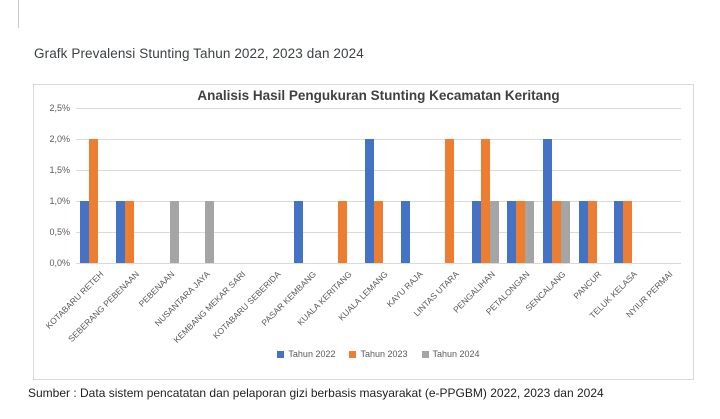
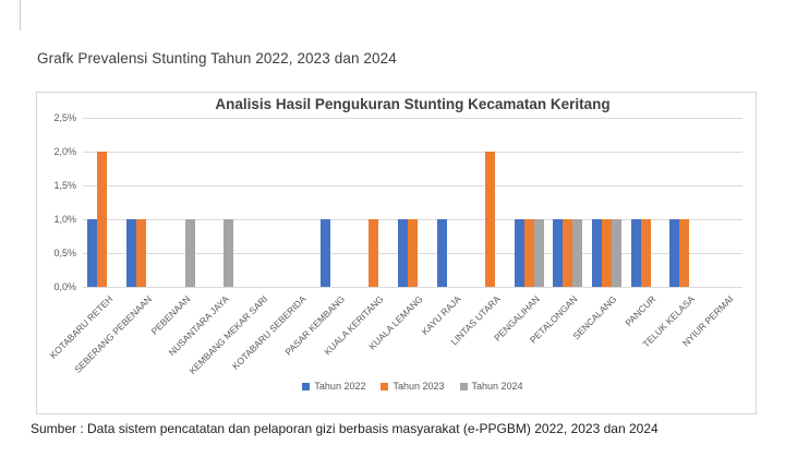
Tahun 2022/KUALA LEMANG: 2% -> 1%
Tahun 2023/PENGALIHAN: 2% -> 1%
Tahun 2022/SENCALANG: 2% -> 1%
